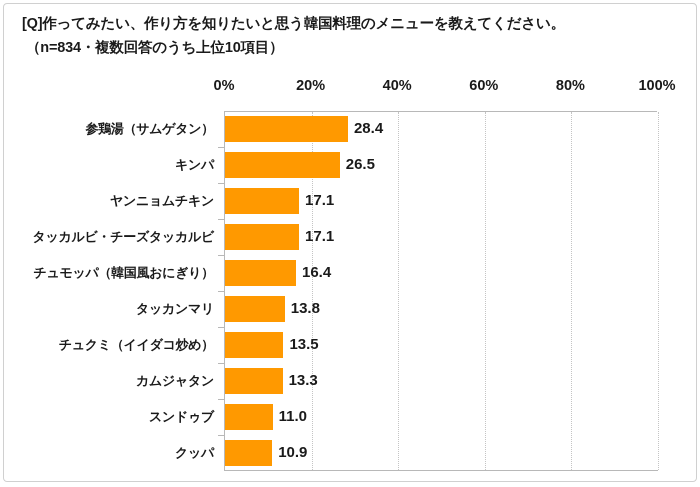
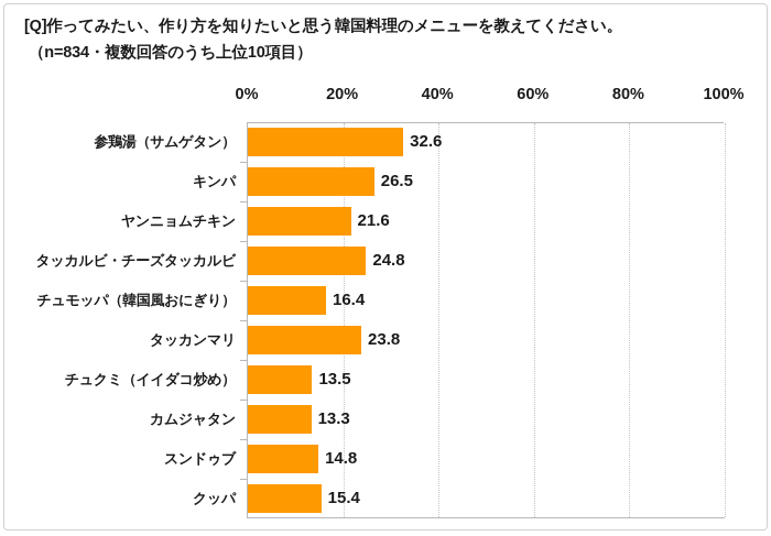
参鶏湯（サムゲタン）: 28.4 -> 32.6
ヤンニョムチキン: 17.1 -> 21.6
タッカルビ・チーズタッカルビ: 17.1 -> 24.8
タッカンマリ: 13.8 -> 23.8
スンドゥブ: 11.0 -> 14.8
クッパ: 10.9 -> 15.4
